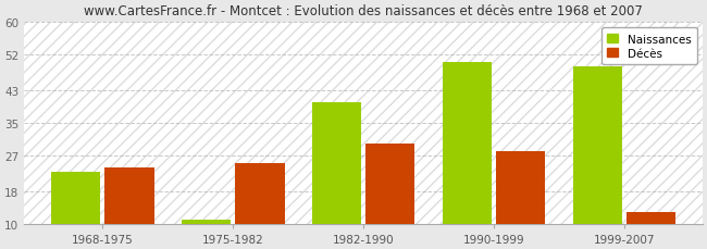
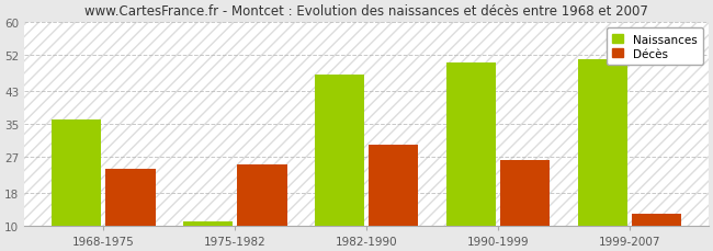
Naissances/1968-1975: 23 -> 36
Naissances/1982-1990: 40 -> 47
Décès/1990-1999: 28 -> 26
Naissances/1999-2007: 49 -> 51
